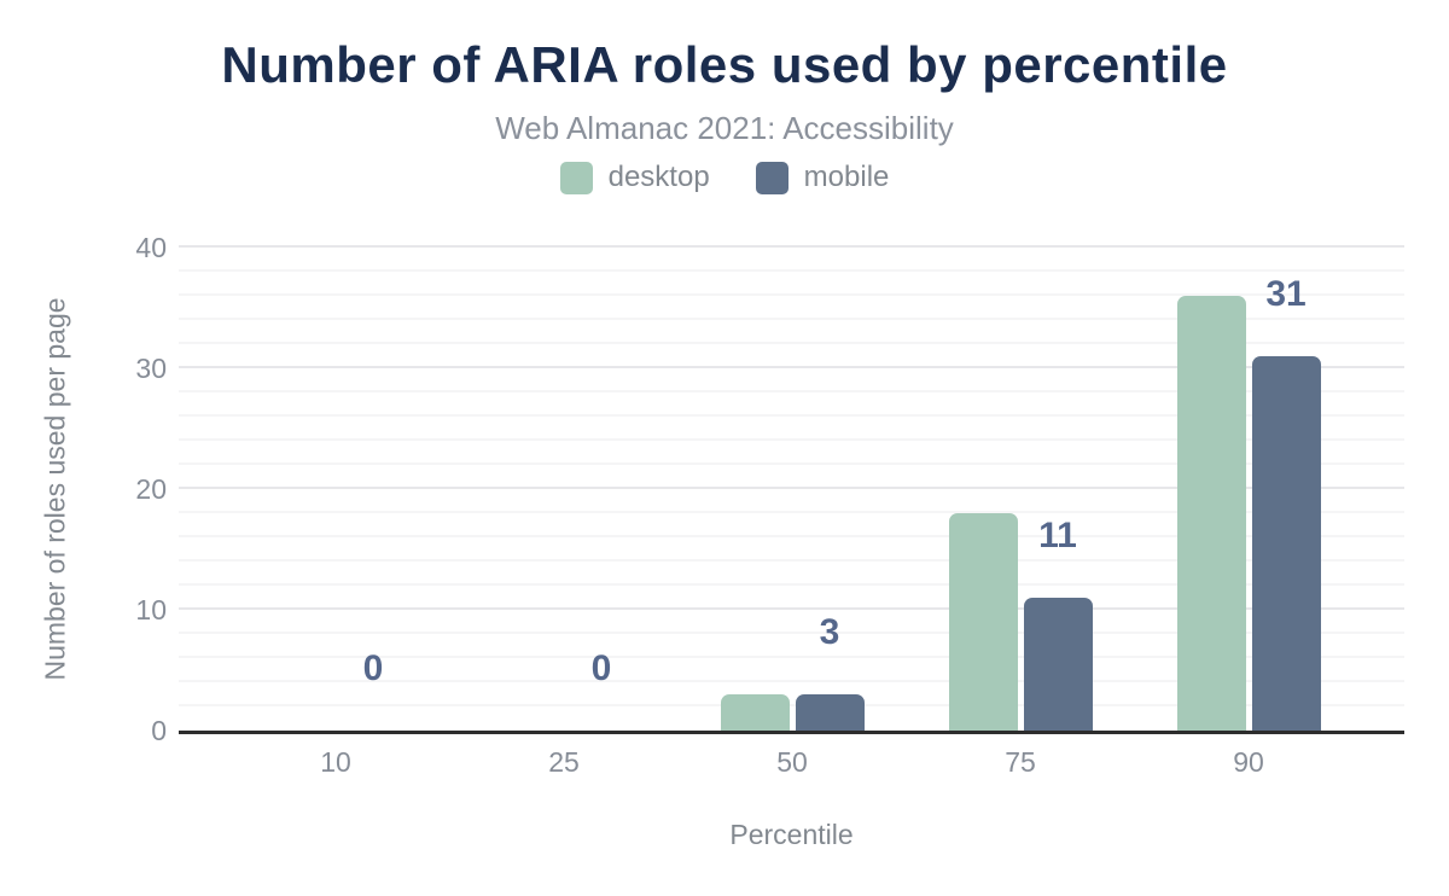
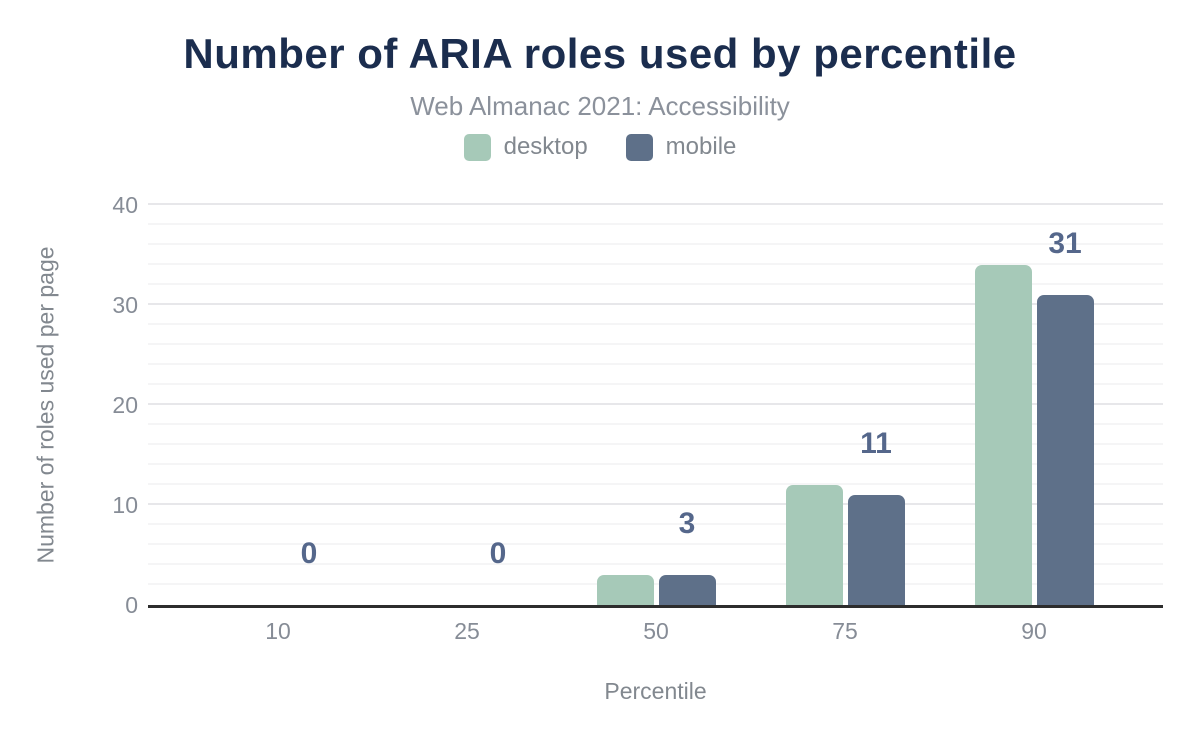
desktop/75: 18 -> 12
desktop/90: 36 -> 34
